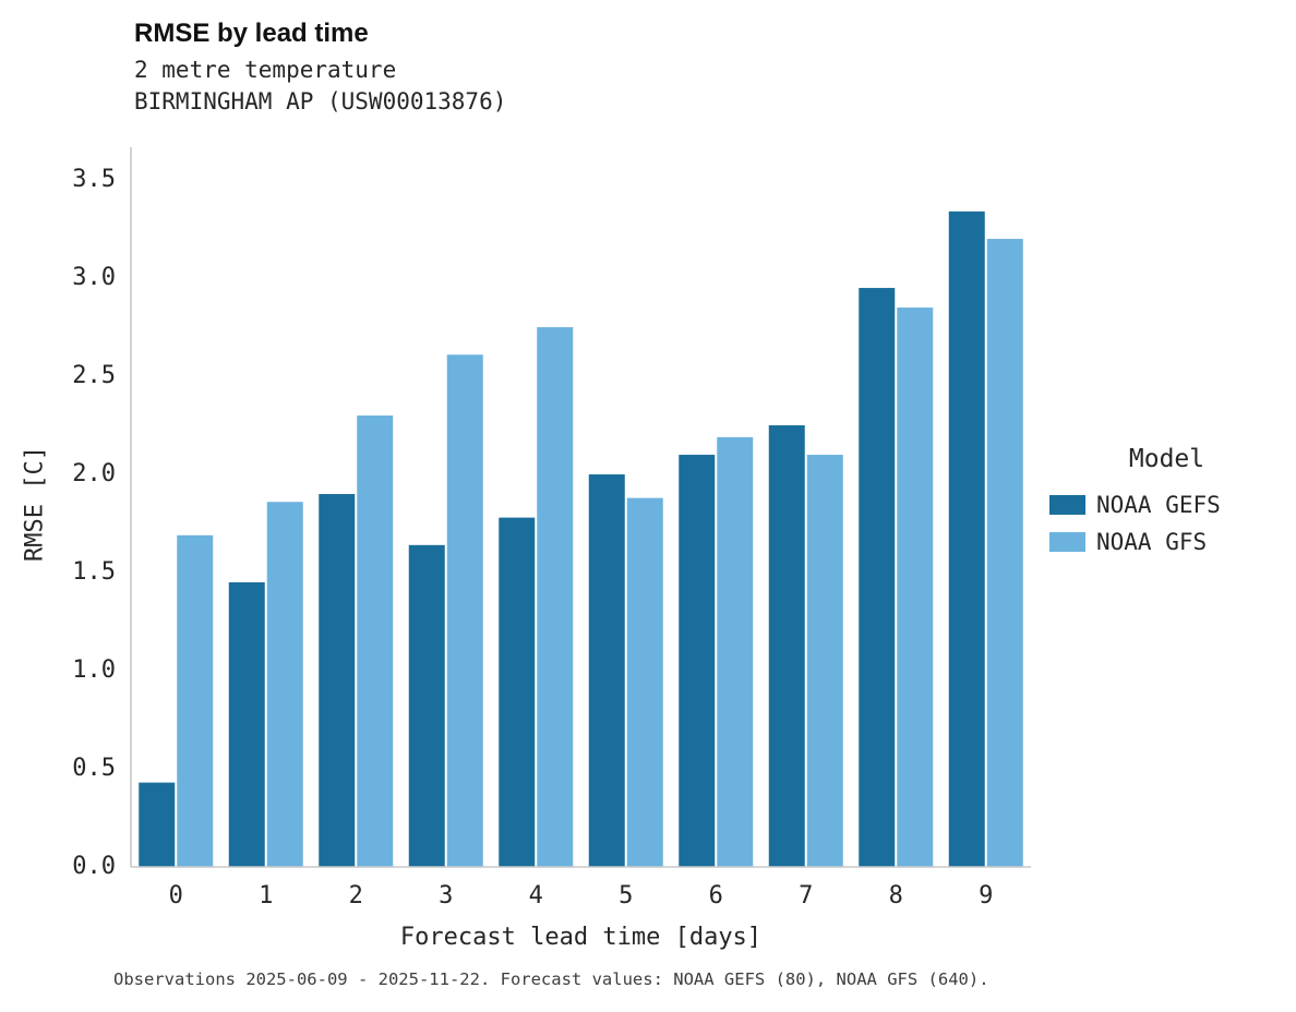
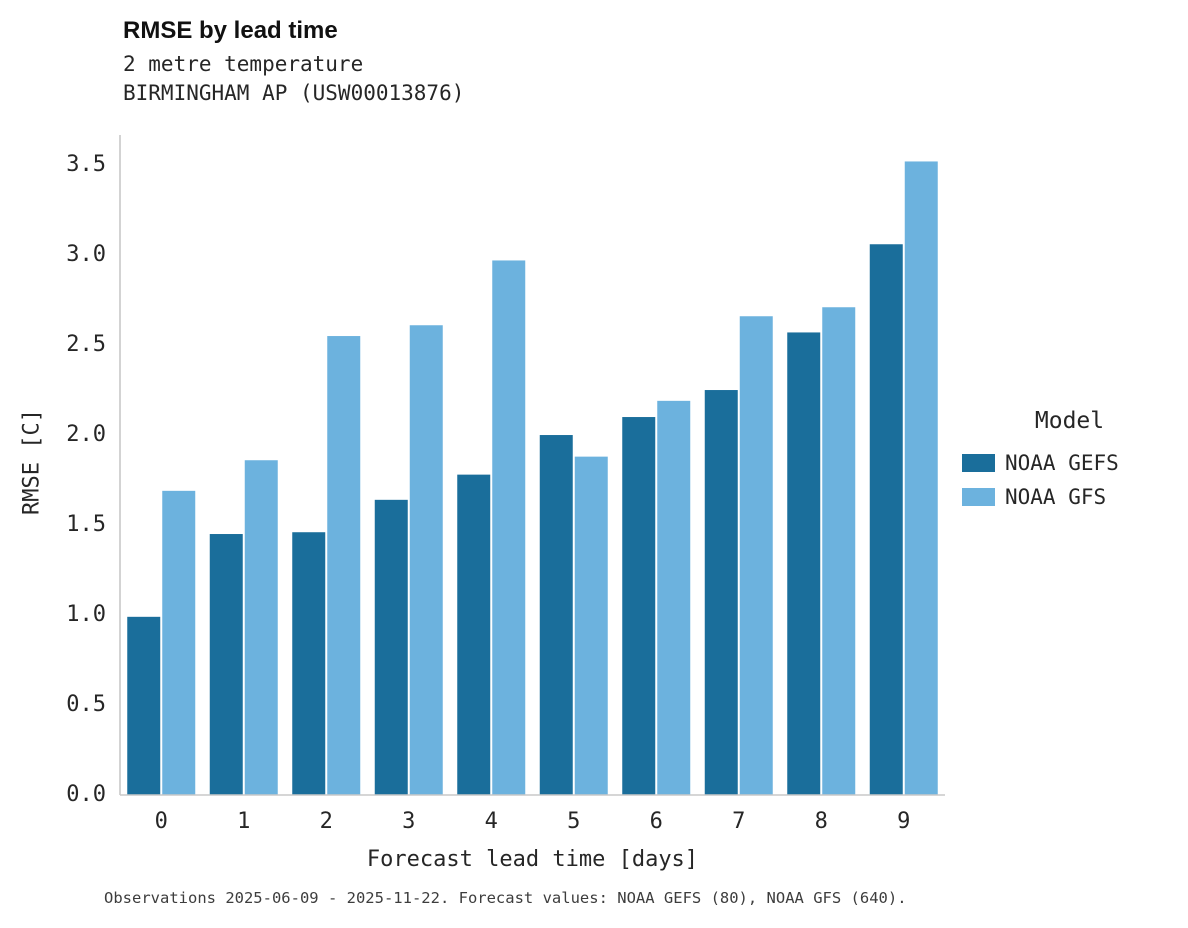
NOAA GEFS/0: 0.43 -> 0.99
NOAA GEFS/2: 1.90 -> 1.46
NOAA GFS/2: 2.30 -> 2.55
NOAA GFS/4: 2.75 -> 2.97
NOAA GFS/7: 2.10 -> 2.66
NOAA GEFS/8: 2.95 -> 2.57
NOAA GFS/8: 2.85 -> 2.71
NOAA GEFS/9: 3.34 -> 3.06
NOAA GFS/9: 3.20 -> 3.52
